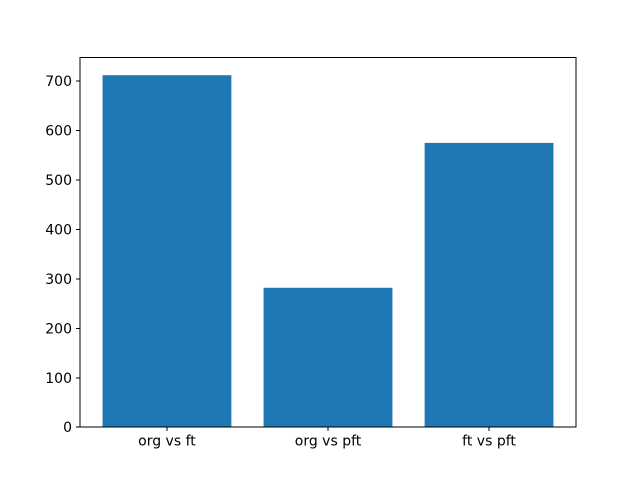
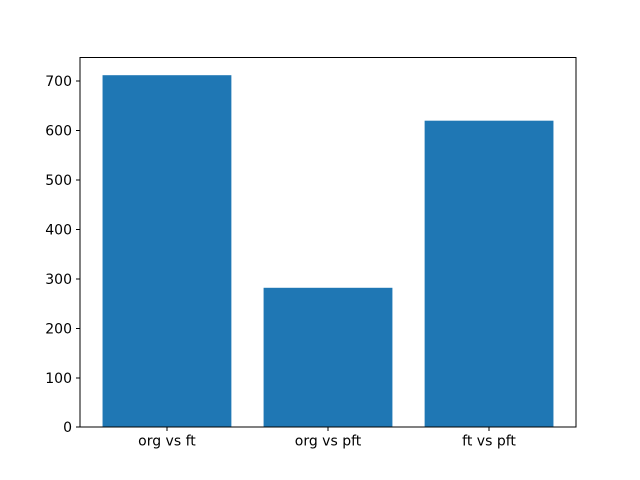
ft vs pft: 580 -> 620
